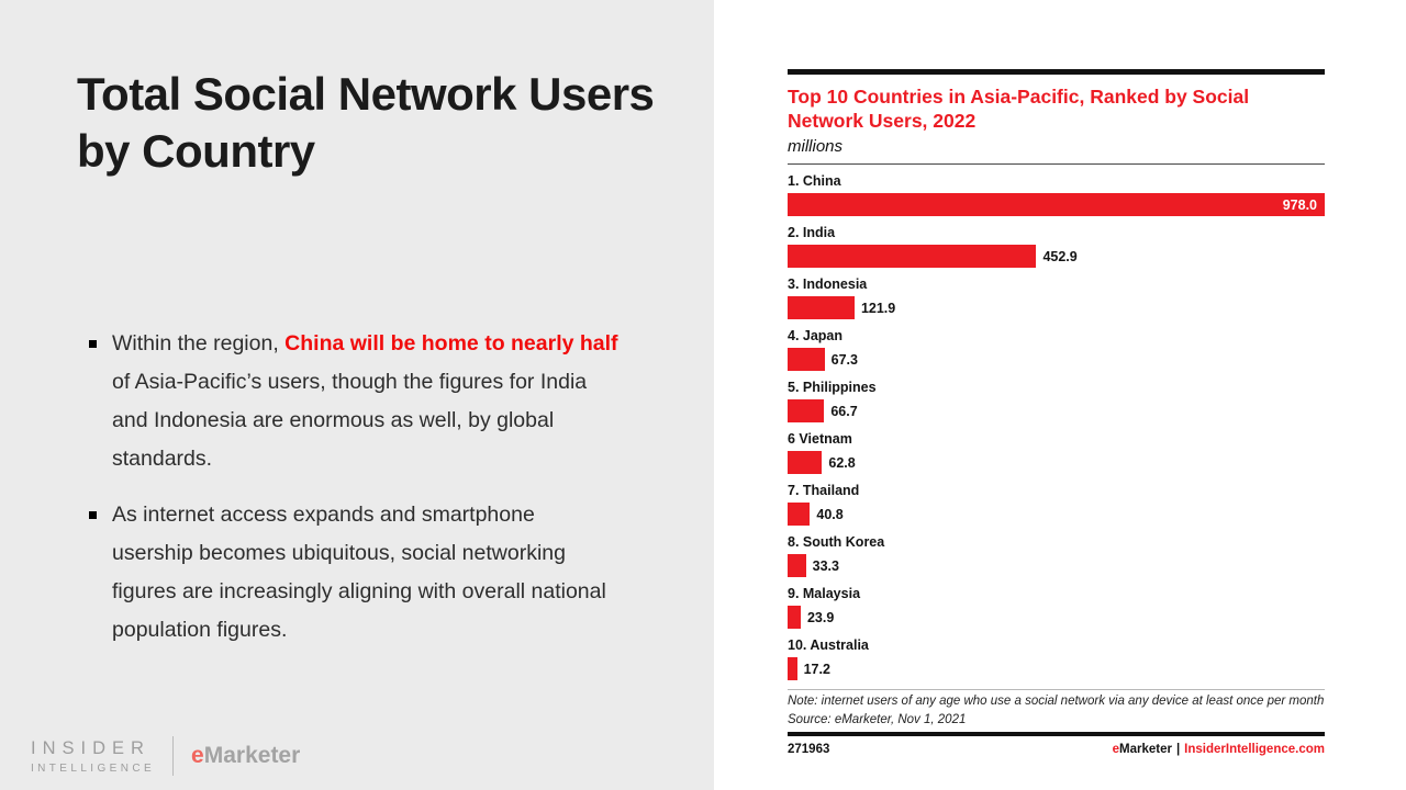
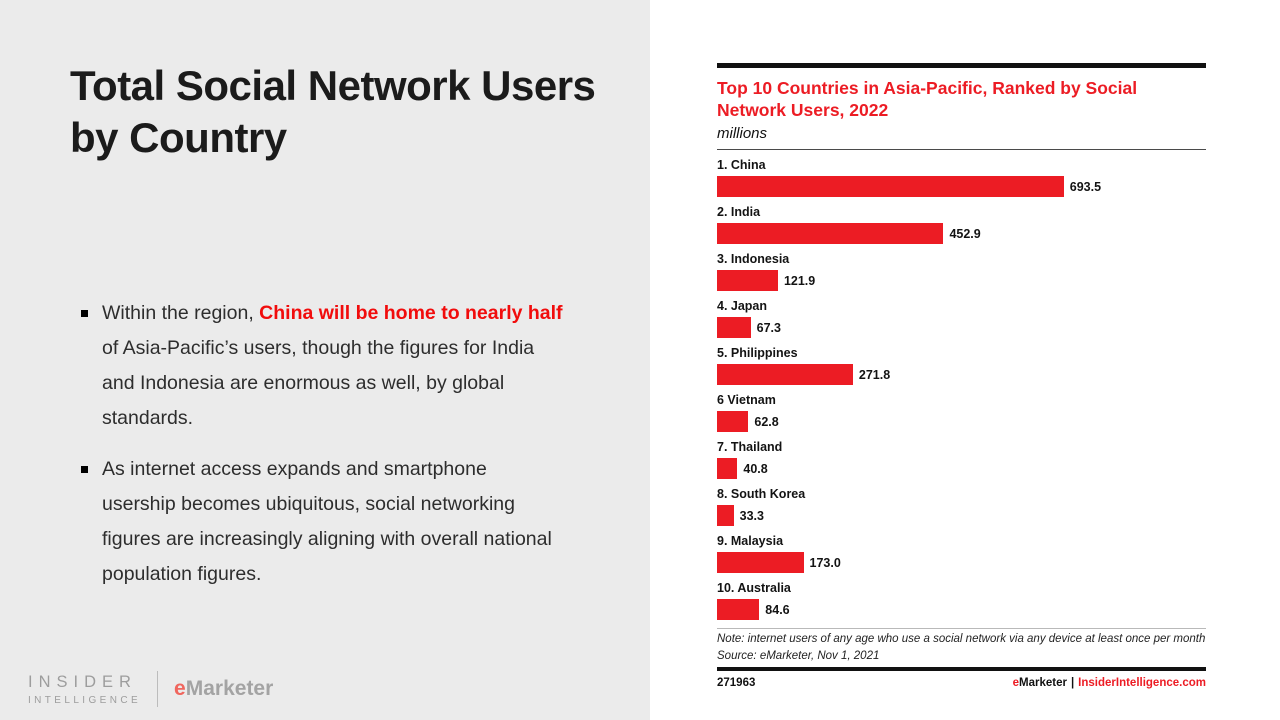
1. China: 978.0 -> 693.5
5. Philippines: 66.7 -> 271.8
9. Malaysia: 23.9 -> 173.0
10. Australia: 17.2 -> 84.6
